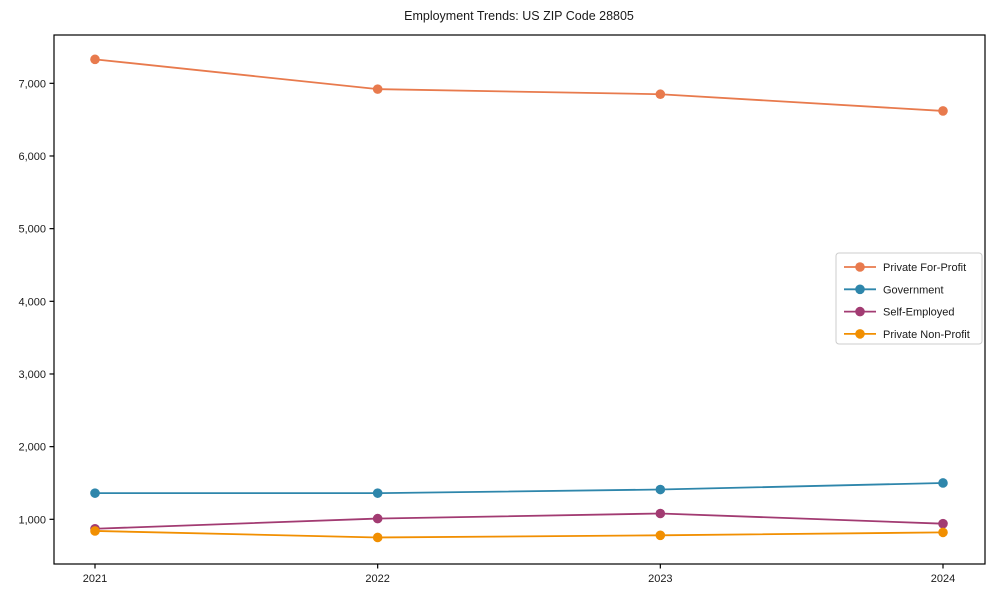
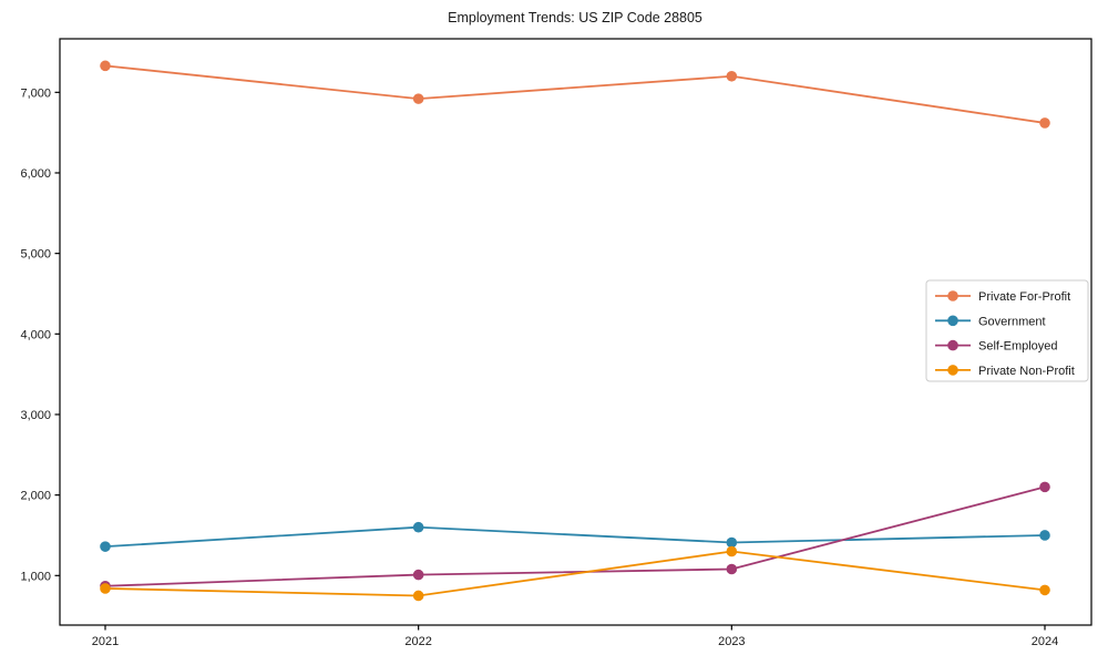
Government/2022: 1400 -> 1600
Private For-Profit/2023: 6800 -> 7200
Private Non-Profit/2023: 800 -> 1300
Self-Employed/2024: 900 -> 2100
